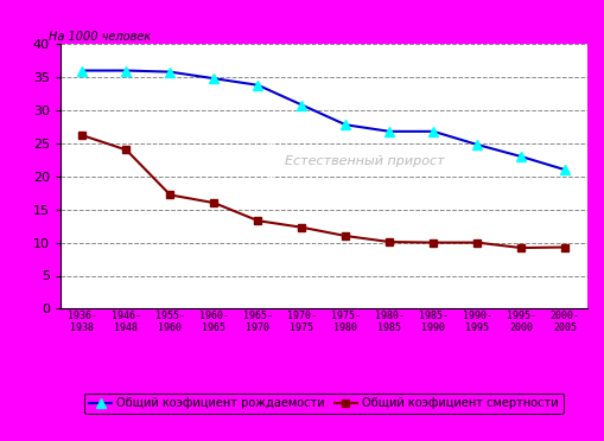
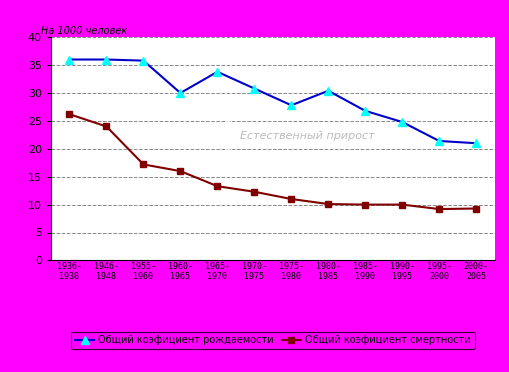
Общий коэфициент рождаемости/1960- 1965: 34.8 -> 30.0
Общий коэфициент рождаемости/1980- 1985: 26.8 -> 30.4
Общий коэфициент рождаемости/1995- 2000: 23.0 -> 21.4
